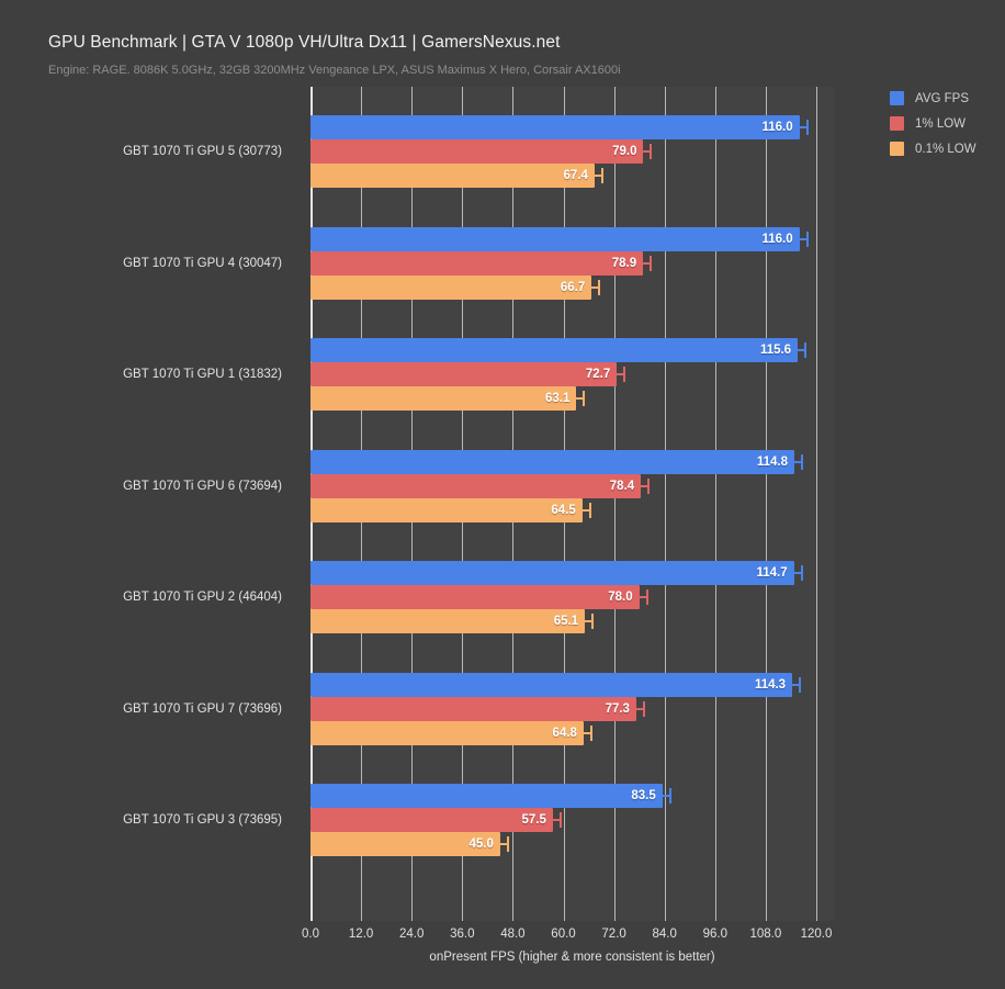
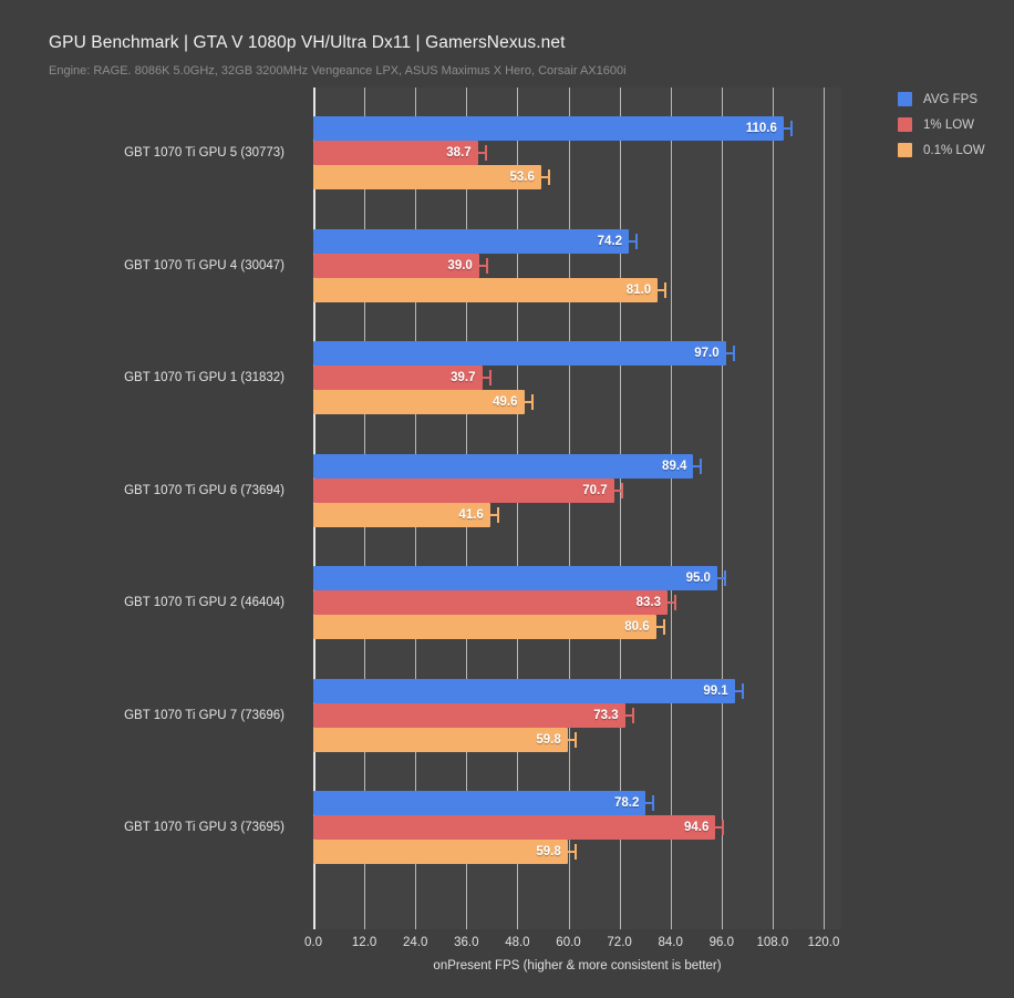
AVG FPS/GBT 1070 Ti GPU 5 (30773): 116.0 -> 110.6
1% LOW/GBT 1070 Ti GPU 5 (30773): 79.0 -> 38.7
0.1% LOW/GBT 1070 Ti GPU 5 (30773): 67.4 -> 53.6
AVG FPS/GBT 1070 Ti GPU 4 (30047): 116.0 -> 74.2
1% LOW/GBT 1070 Ti GPU 4 (30047): 78.9 -> 39.0
0.1% LOW/GBT 1070 Ti GPU 4 (30047): 66.7 -> 81.0
AVG FPS/GBT 1070 Ti GPU 1 (31832): 115.6 -> 97.0
1% LOW/GBT 1070 Ti GPU 1 (31832): 72.7 -> 39.7
0.1% LOW/GBT 1070 Ti GPU 1 (31832): 63.1 -> 49.6
AVG FPS/GBT 1070 Ti GPU 6 (73694): 114.8 -> 89.4
1% LOW/GBT 1070 Ti GPU 6 (73694): 78.4 -> 70.7
0.1% LOW/GBT 1070 Ti GPU 6 (73694): 64.5 -> 41.6
AVG FPS/GBT 1070 Ti GPU 2 (46404): 114.7 -> 95.0
1% LOW/GBT 1070 Ti GPU 2 (46404): 78.0 -> 83.3
0.1% LOW/GBT 1070 Ti GPU 2 (46404): 65.1 -> 80.6
AVG FPS/GBT 1070 Ti GPU 7 (73696): 114.3 -> 99.1
1% LOW/GBT 1070 Ti GPU 7 (73696): 77.3 -> 73.3
0.1% LOW/GBT 1070 Ti GPU 7 (73696): 64.8 -> 59.8
AVG FPS/GBT 1070 Ti GPU 3 (73695): 83.5 -> 78.2
1% LOW/GBT 1070 Ti GPU 3 (73695): 57.5 -> 94.6
0.1% LOW/GBT 1070 Ti GPU 3 (73695): 45.0 -> 59.8
